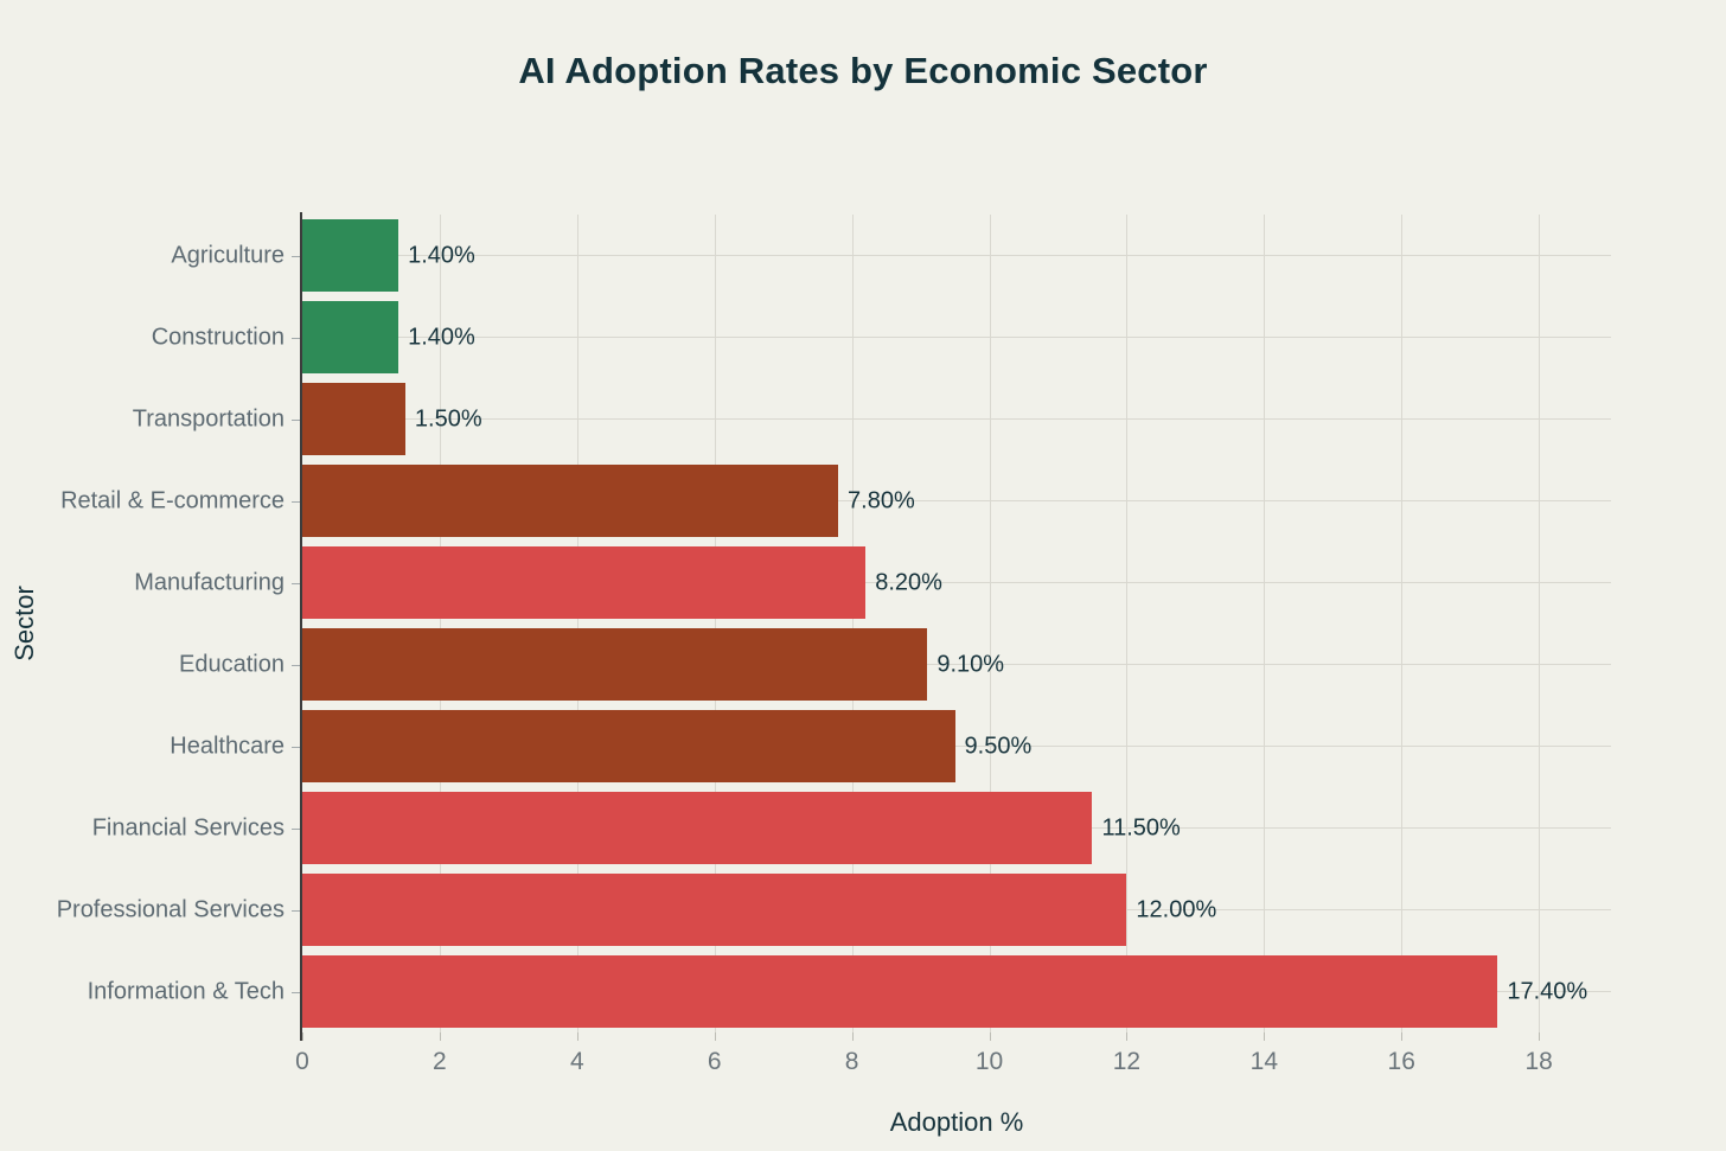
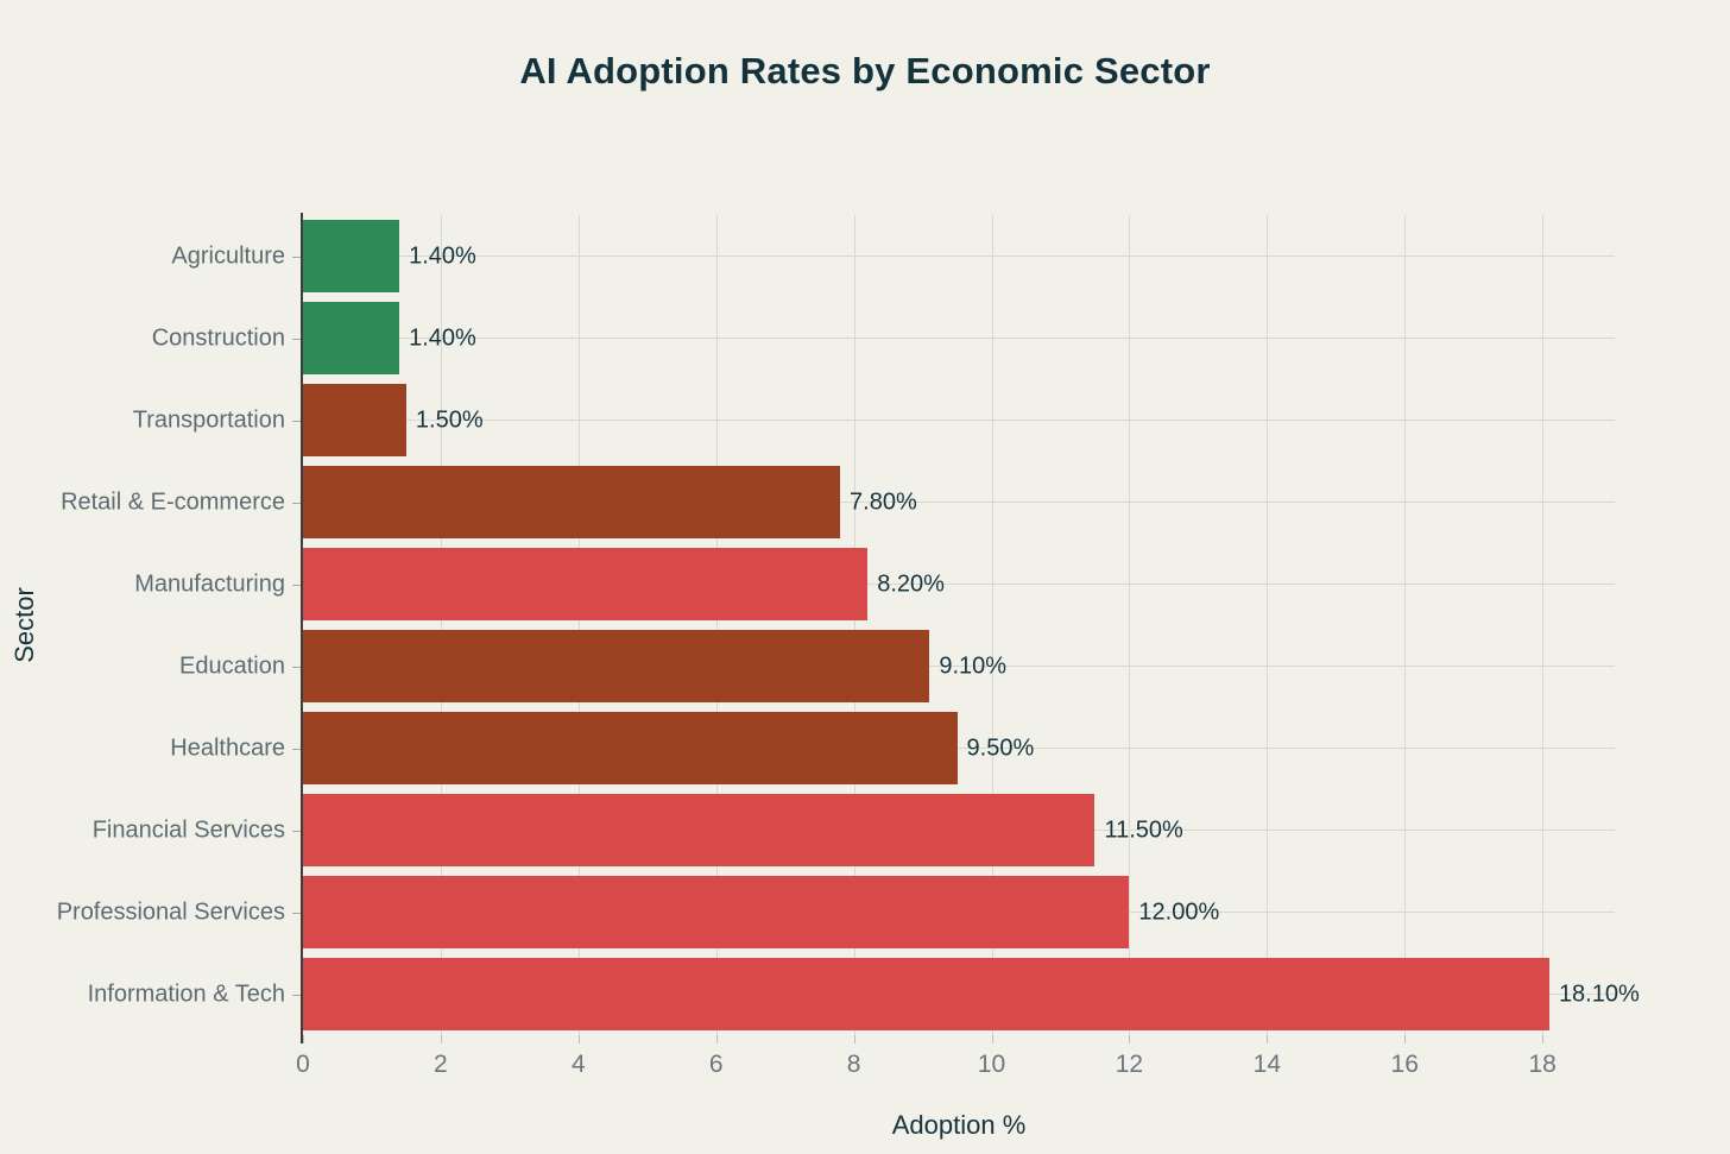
Information & Tech: 17.40% -> 18.10%
